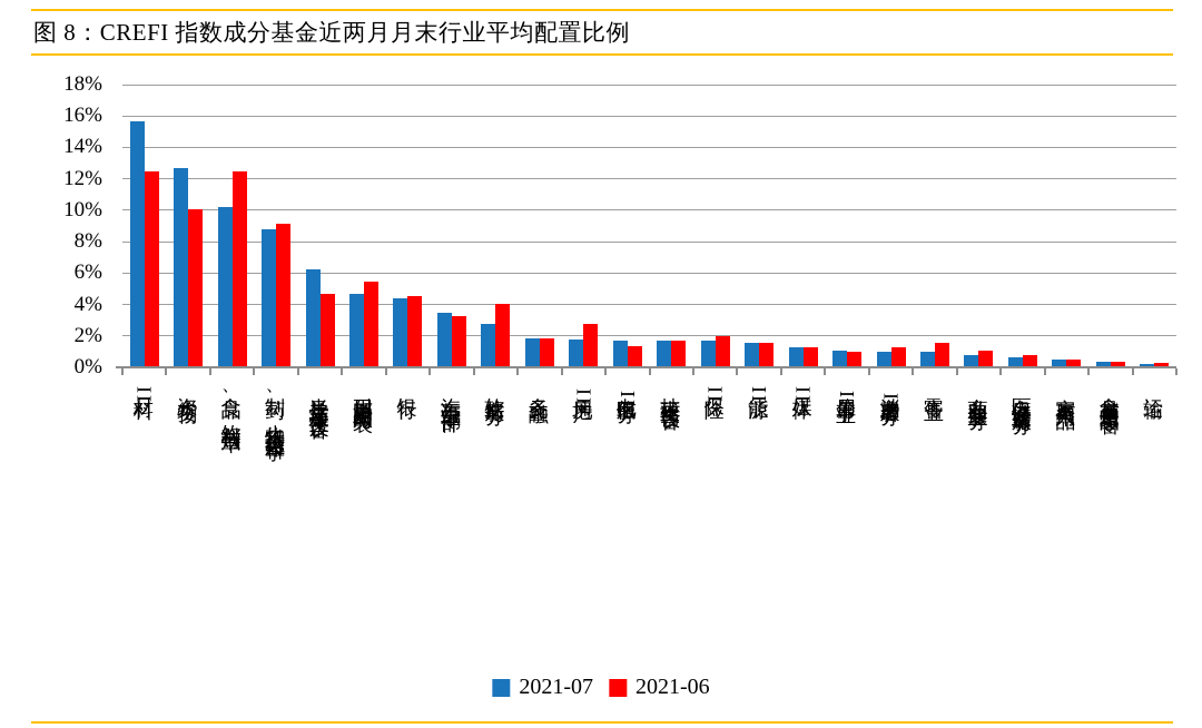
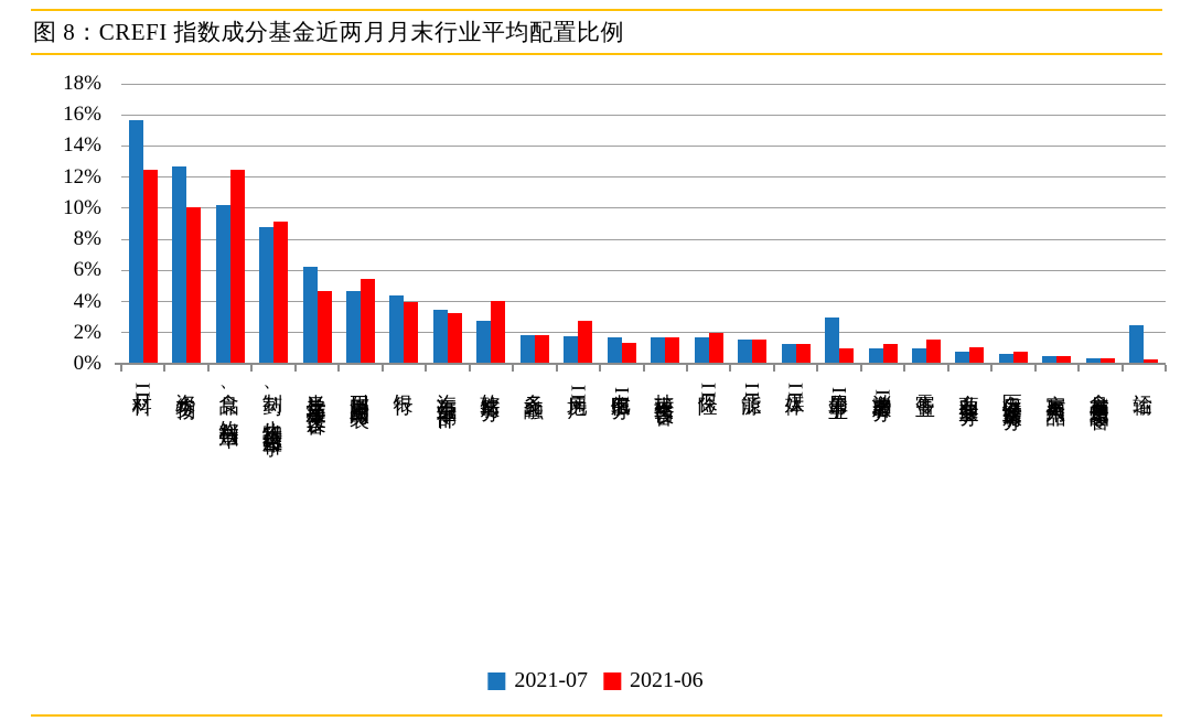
2021-06/银行: 4.5% -> 3.9%
2021-07/公用事业II: 1.0% -> 2.9%
2021-07/运输: 0.1% -> 2.4%
